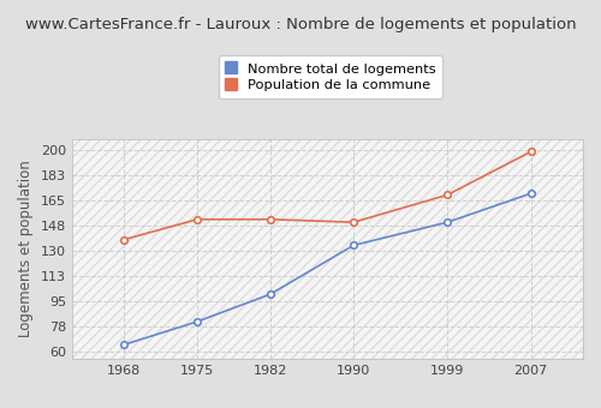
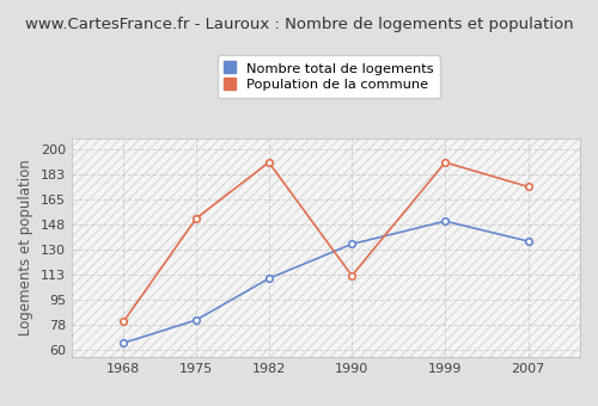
Population de la commune/1968: 138 -> 80
Nombre total de logements/1982: 100 -> 110
Population de la commune/1982: 152 -> 191
Population de la commune/1990: 150 -> 112
Population de la commune/1999: 169 -> 191
Nombre total de logements/2007: 170 -> 136
Population de la commune/2007: 199 -> 174
